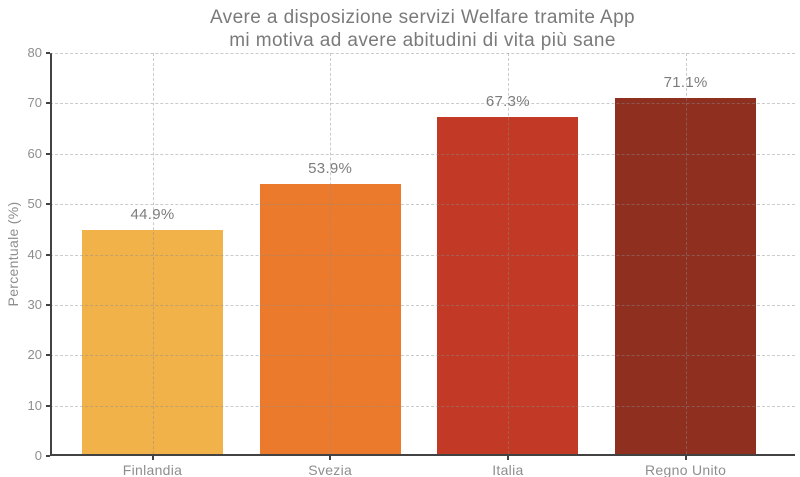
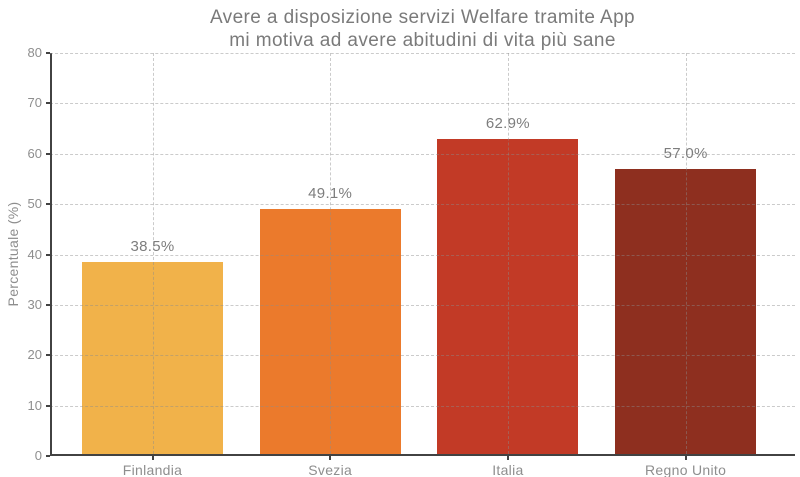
Finlandia: 44.9% -> 38.5%
Svezia: 53.9% -> 49.1%
Italia: 67.3% -> 62.9%
Regno Unito: 71.1% -> 57.0%
